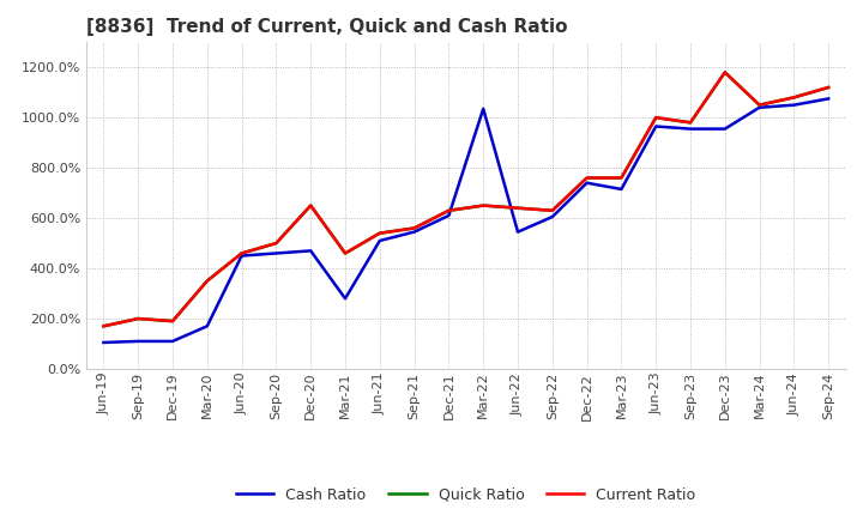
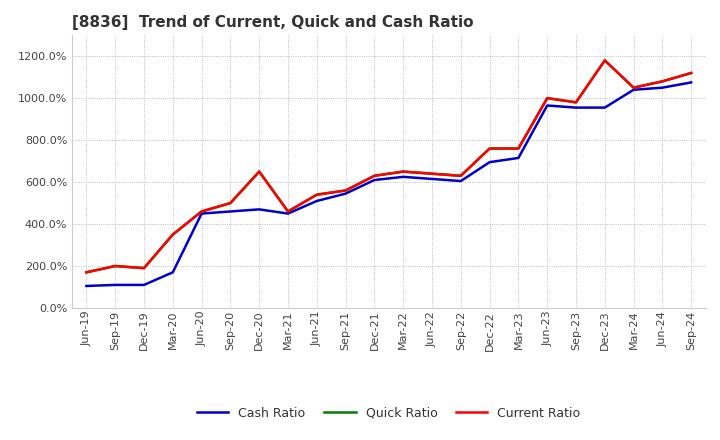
Cash Ratio/Mar-21: 280% -> 450%
Cash Ratio/Mar-22: 1035% -> 625%
Cash Ratio/Jun-22: 545% -> 615%
Cash Ratio/Dec-22: 740% -> 695%
